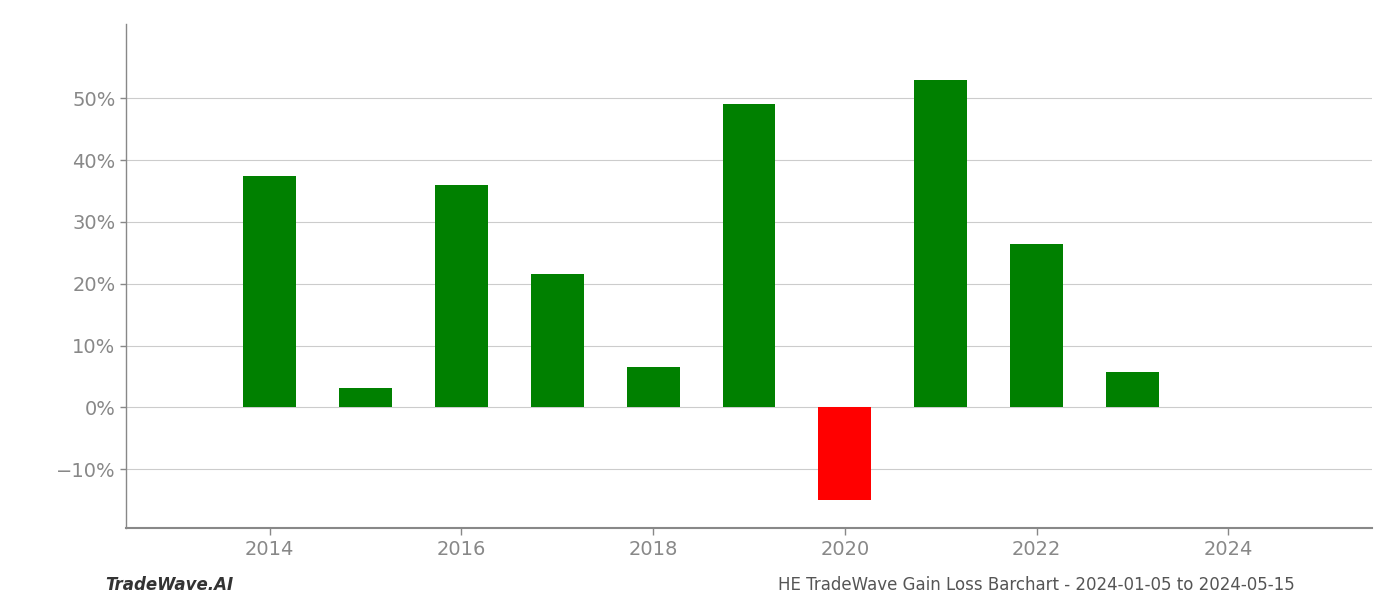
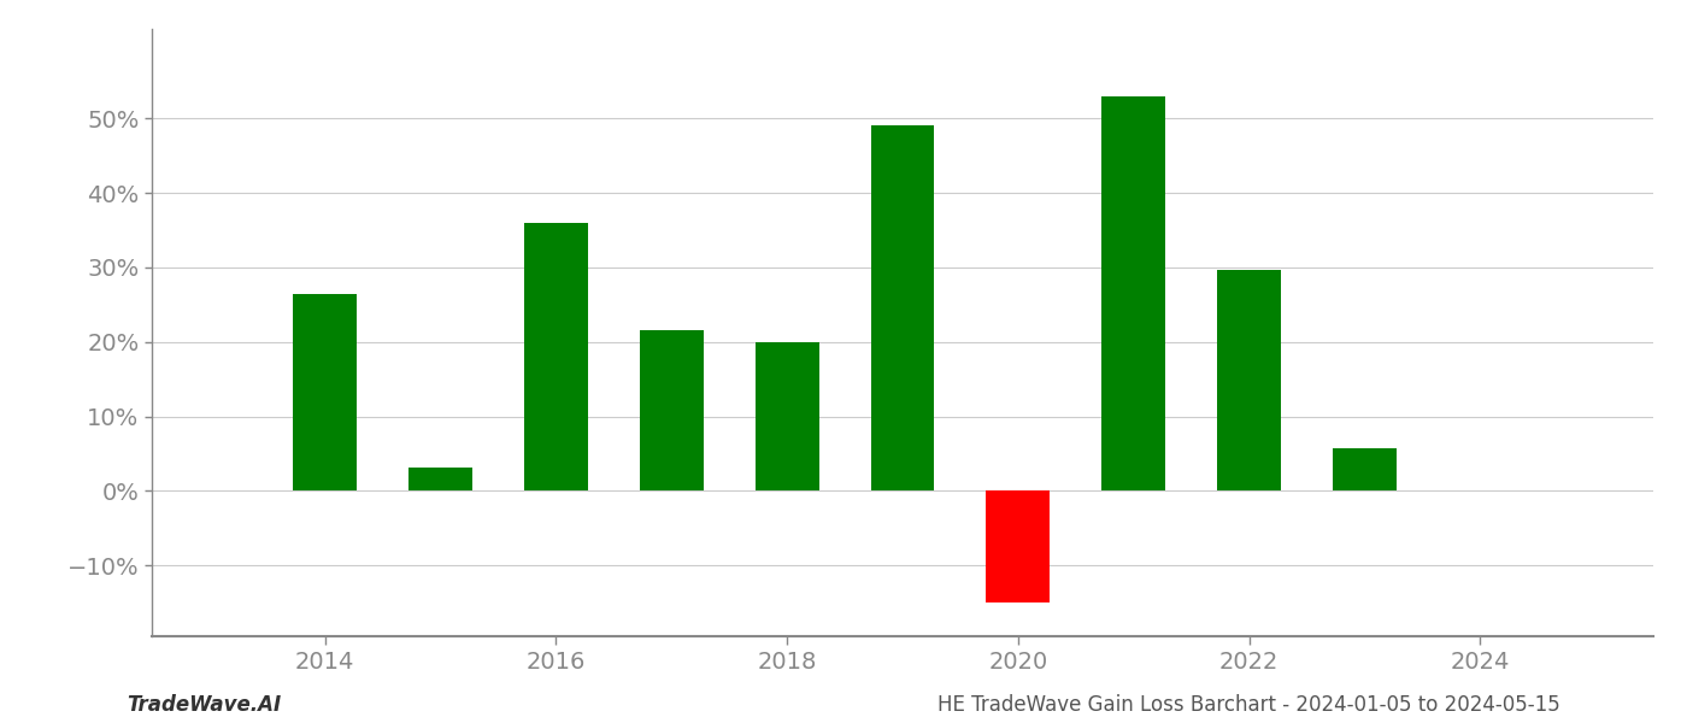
2014: 37.5% -> 26.4%
2018: 6.5% -> 20.0%
2022: 26.5% -> 29.6%
